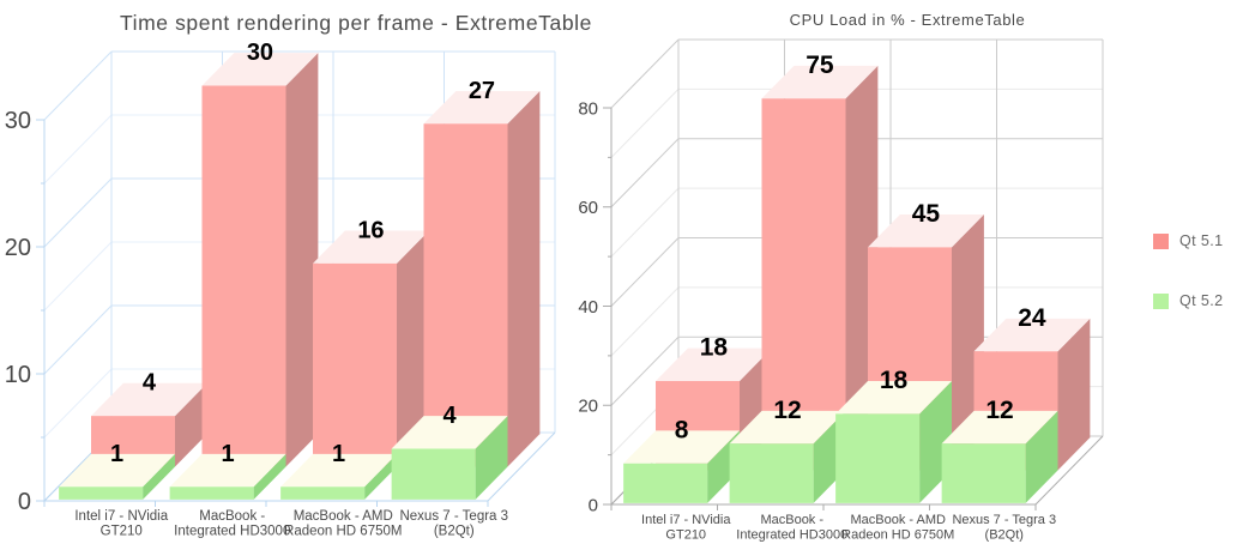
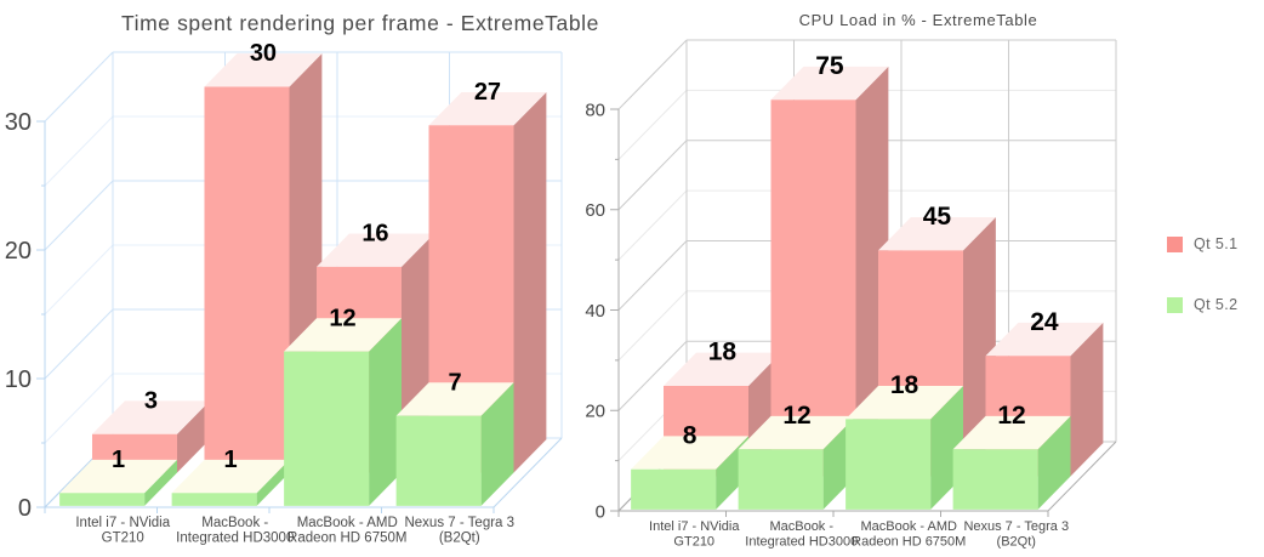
Time spent rendering per frame - ExtremeTable/Qt 5.1/Intel i7 - NVidia GT210: 4 -> 3
Time spent rendering per frame - ExtremeTable/Qt 5.2/MacBook - AMD Radeon HD 6750M: 1 -> 12
Time spent rendering per frame - ExtremeTable/Qt 5.2/Nexus 7 - Tegra 3 (B2Qt): 4 -> 7
